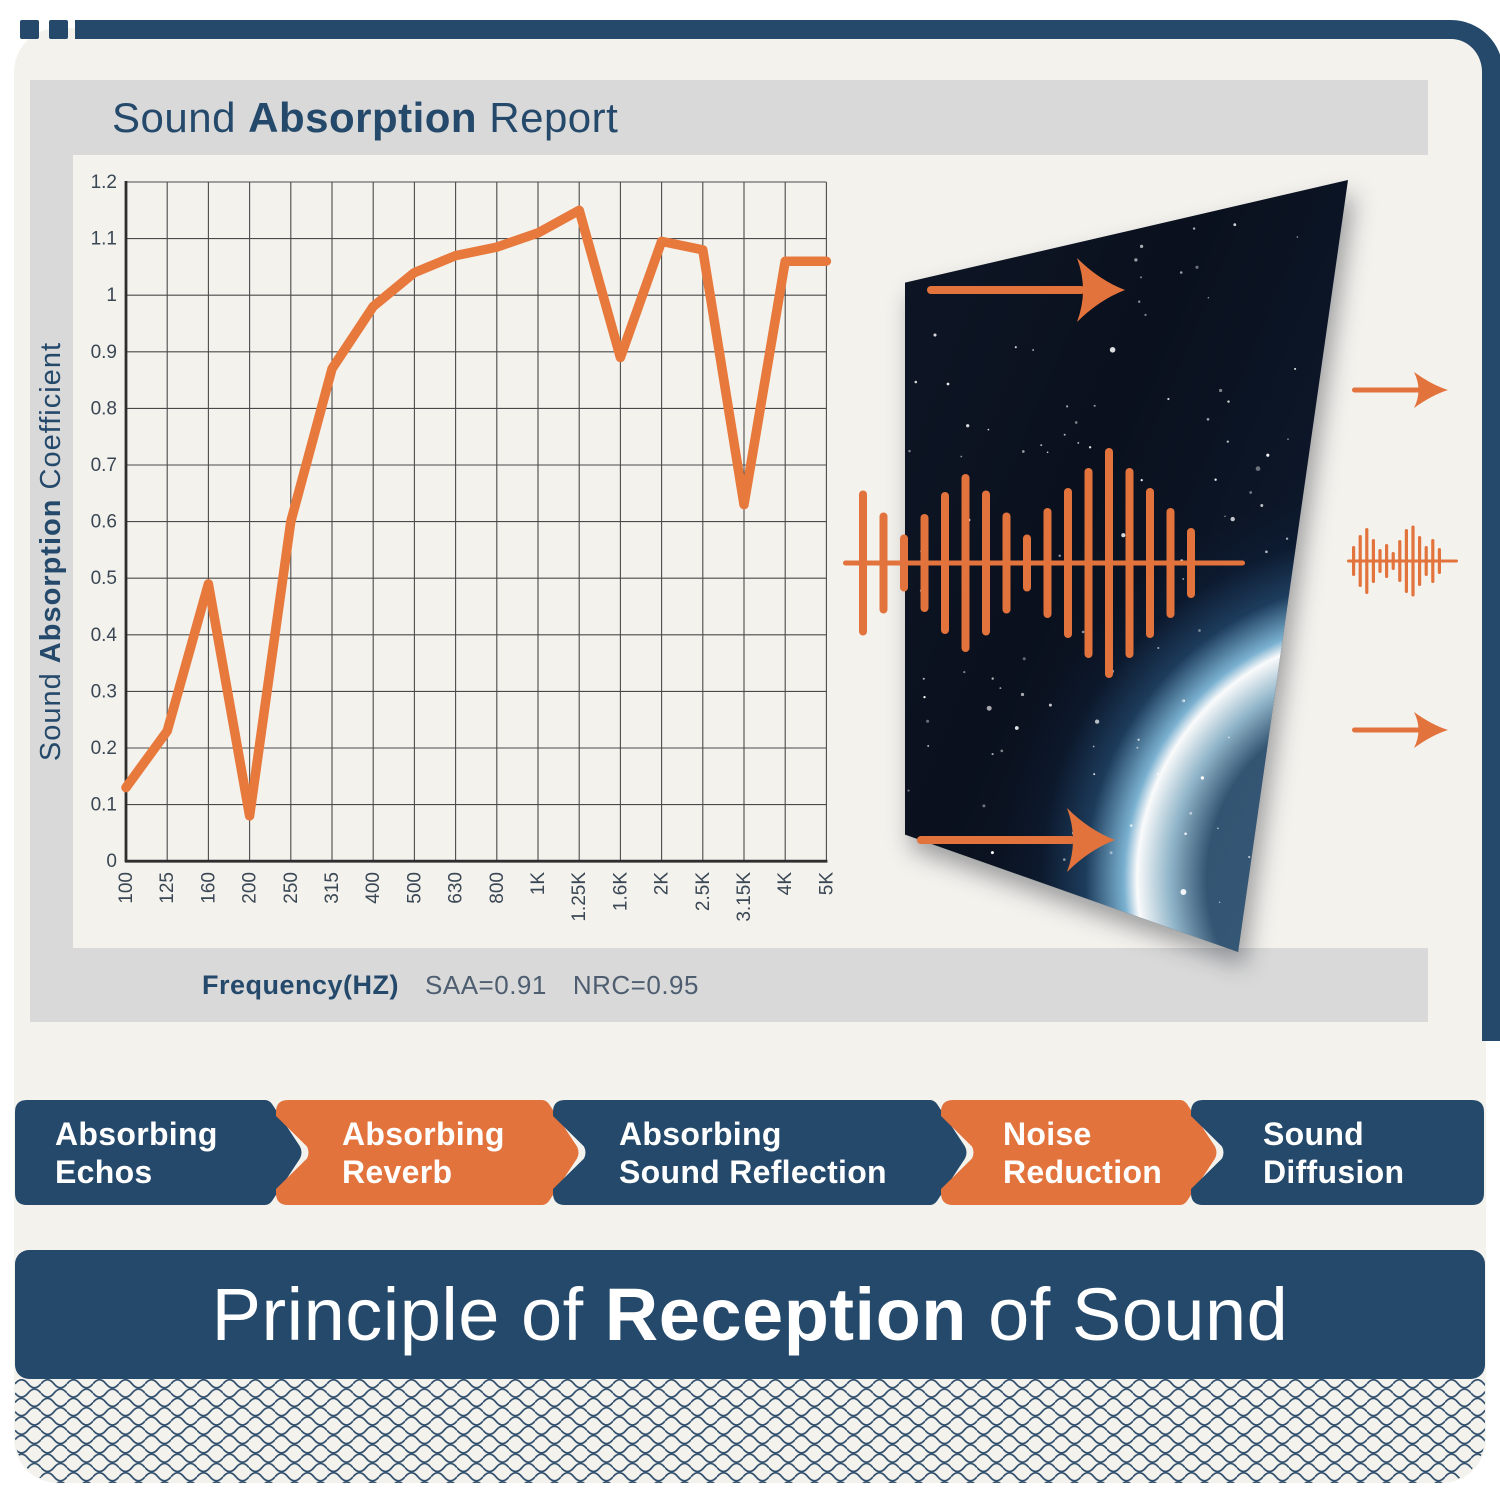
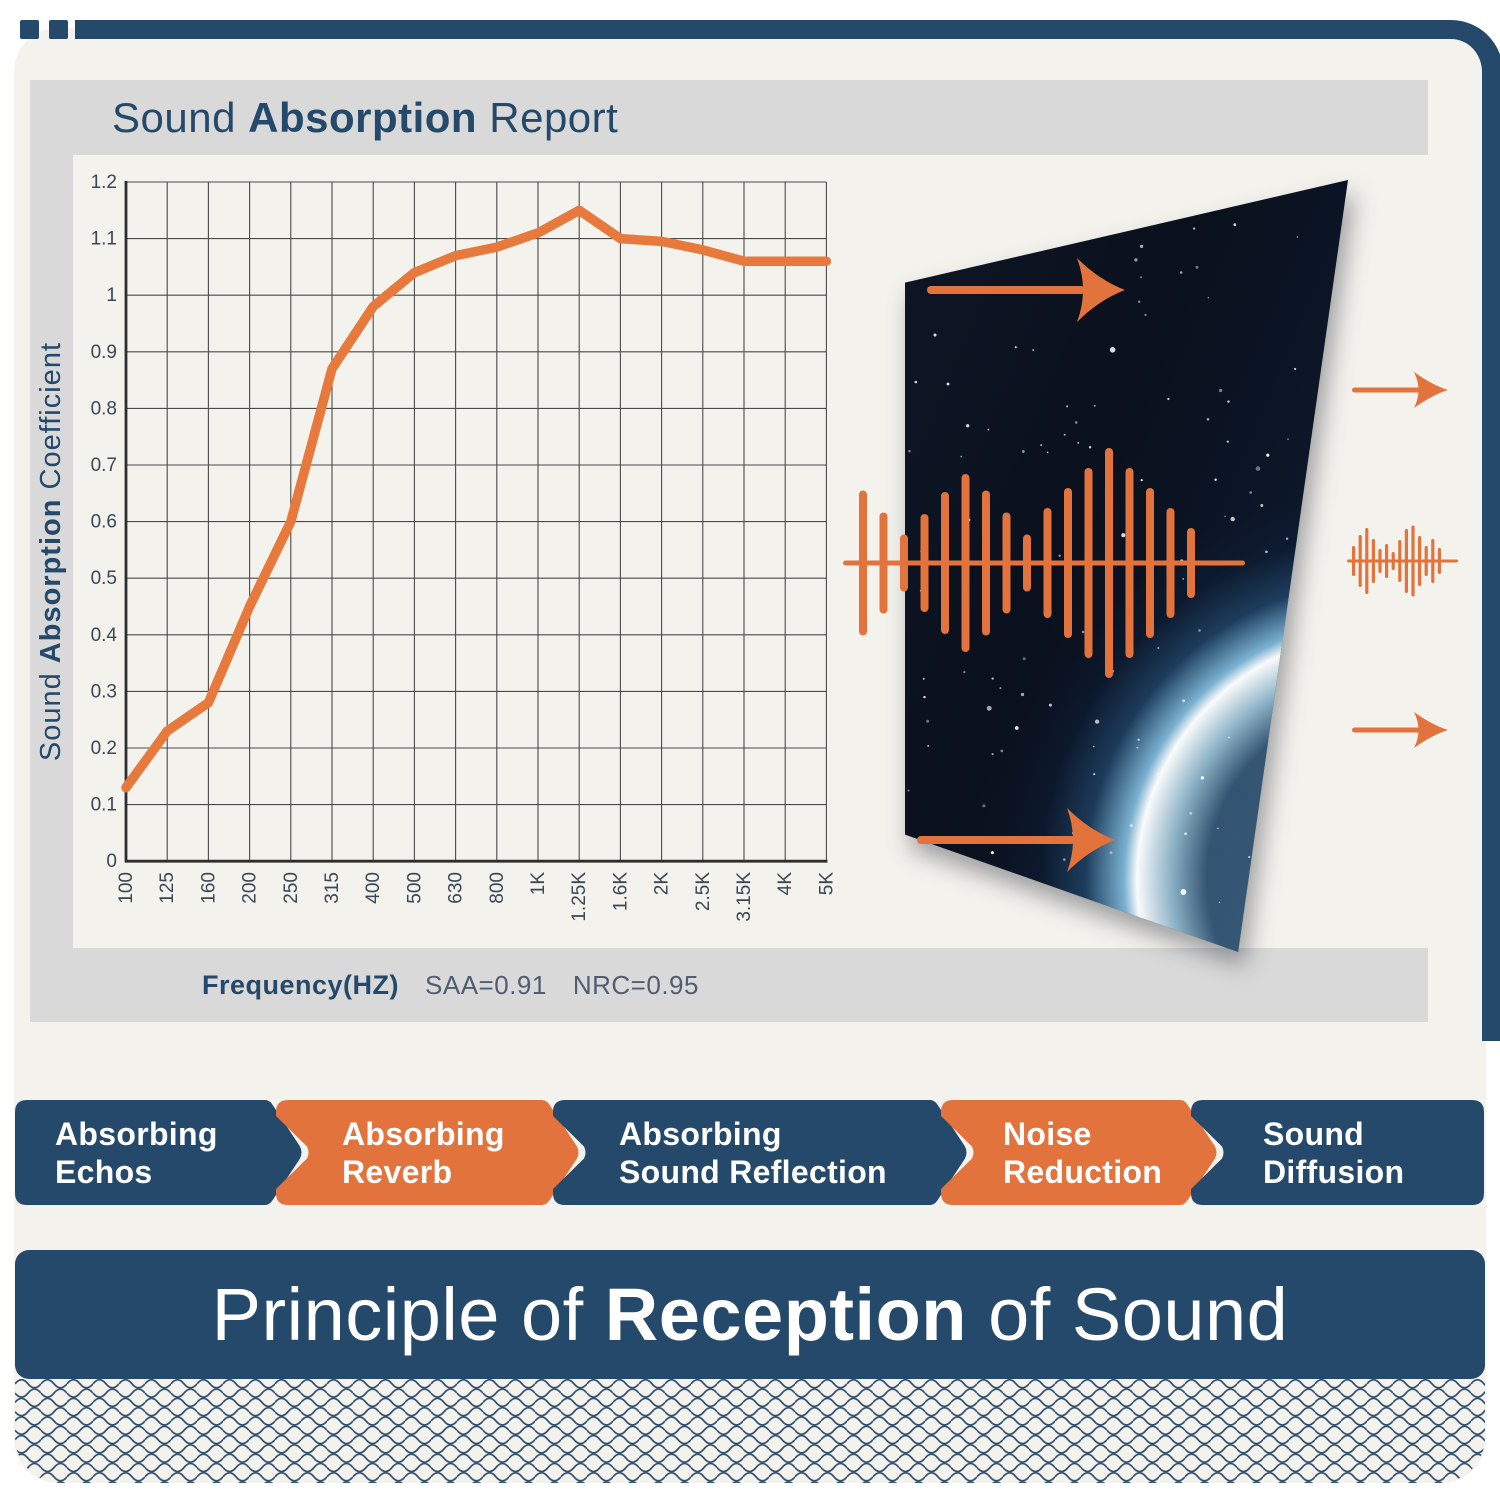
160: 0.49 -> 0.28
200: 0.08 -> 0.45
1.6K: 0.89 -> 1.10
3.15K: 0.63 -> 1.06
